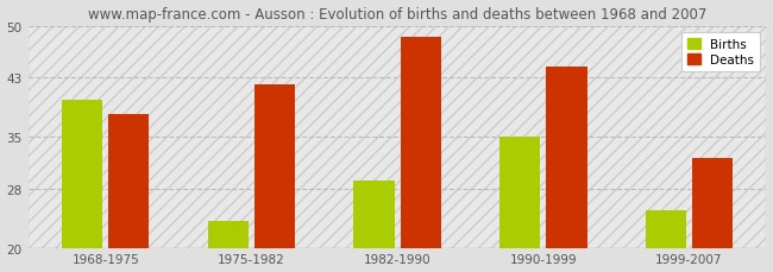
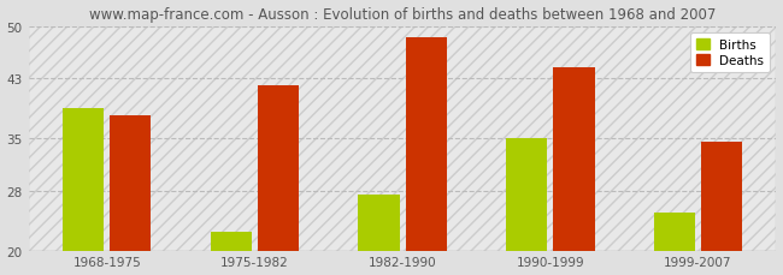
Births/1968-1975: 40.0 -> 39.0
Births/1975-1982: 23.6 -> 22.5
Births/1982-1990: 29.0 -> 27.5
Deaths/1999-2007: 32.2 -> 34.5
